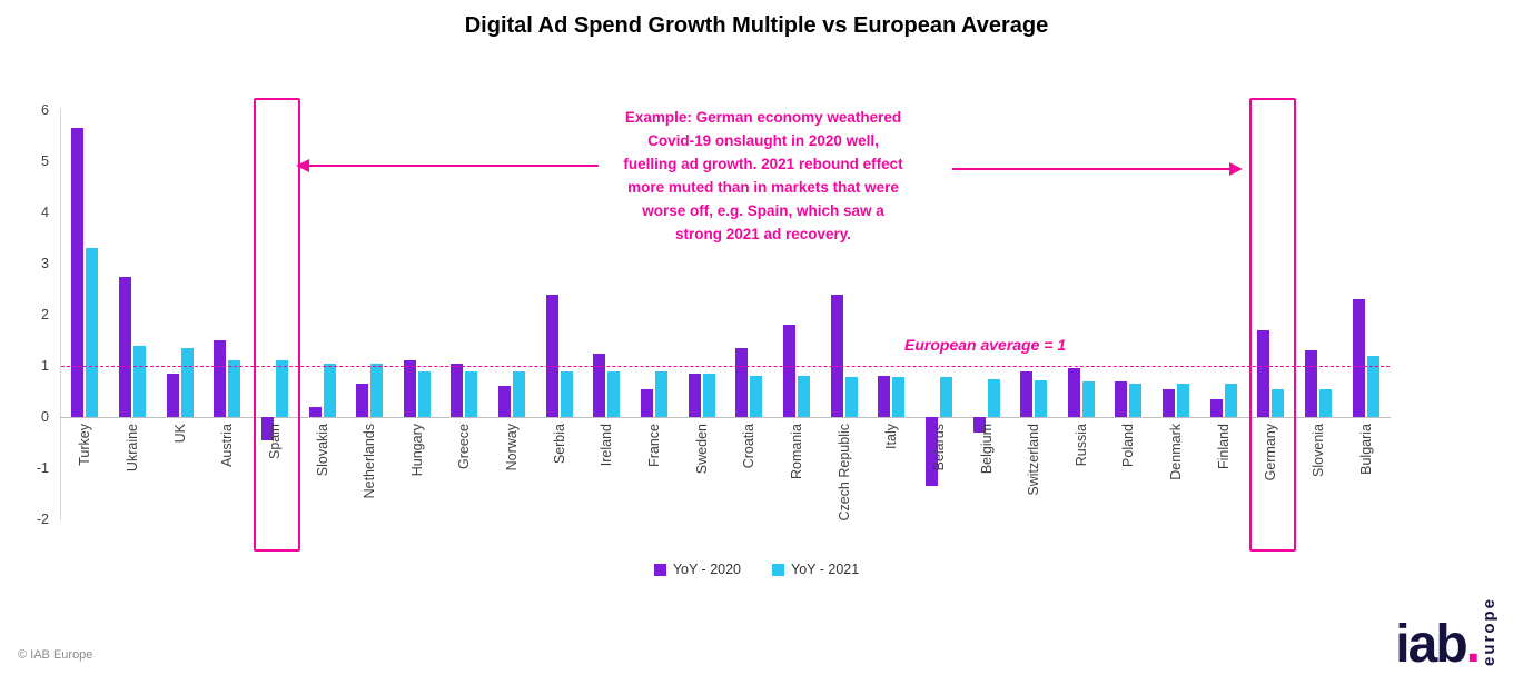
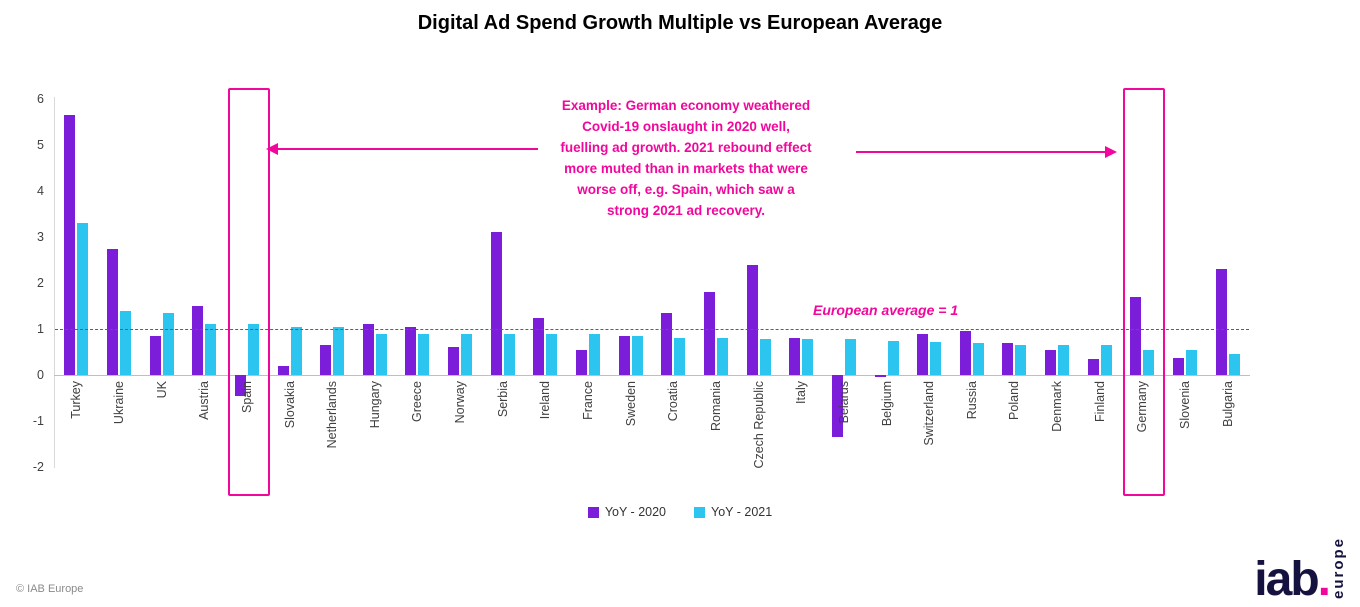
YoY - 2020/Serbia: 2.4 -> 3.1
YoY - 2020/Belgium: -0.3 -> -0.1
YoY - 2020/Slovenia: 1.3 -> 0.4
YoY - 2021/Bulgaria: 1.2 -> 0.5
